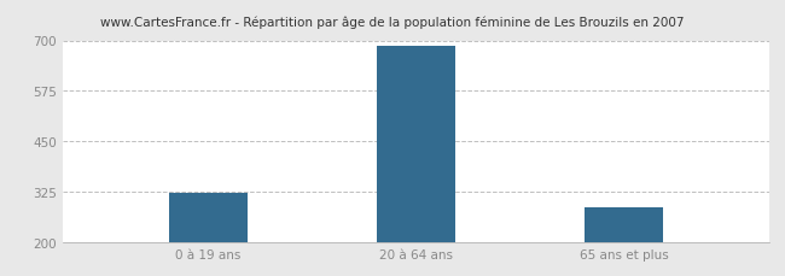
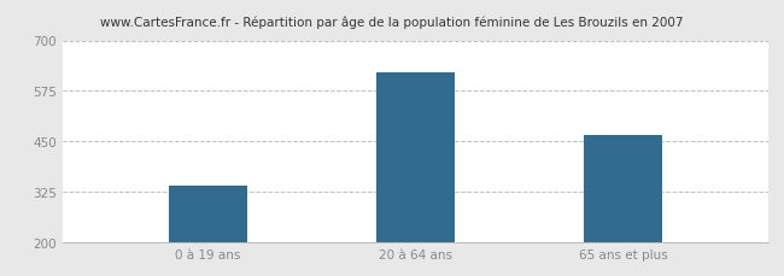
0 à 19 ans: 323 -> 340
20 à 64 ans: 688 -> 620
65 ans et plus: 288 -> 465
